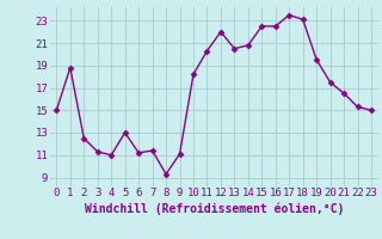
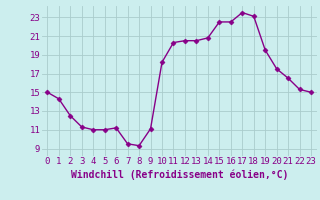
1: 18.8 -> 14.3
5: 13.0 -> 11.0
7: 11.4 -> 9.5
12: 22.0 -> 20.5
